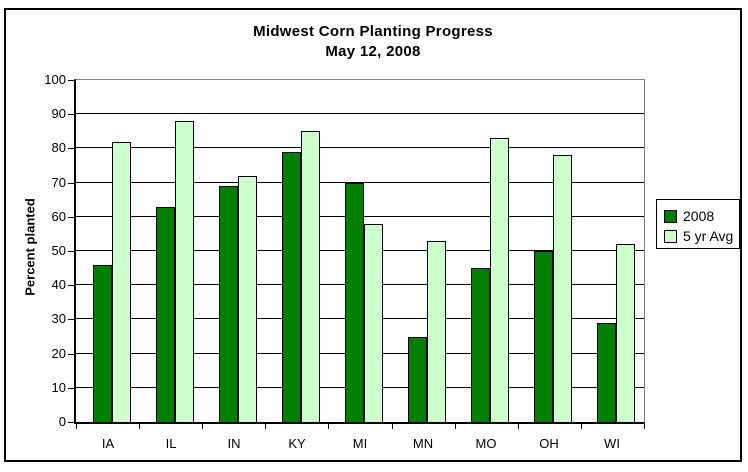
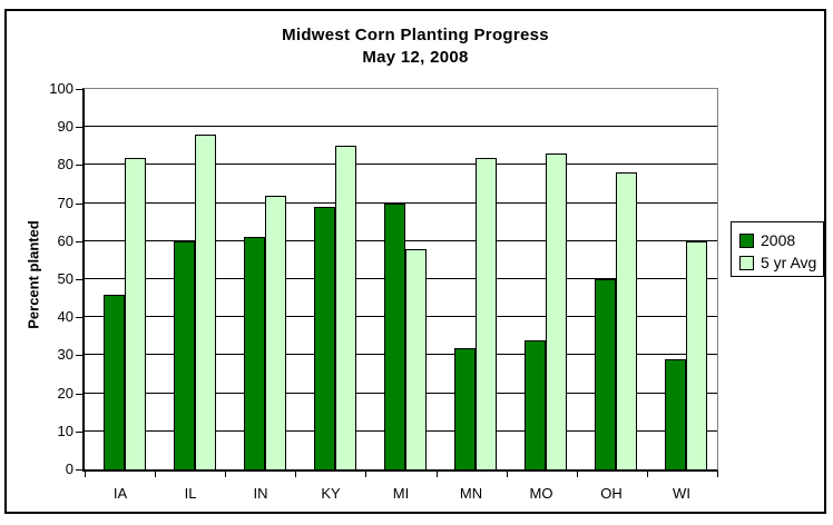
2008/IL: 63 -> 60
2008/IN: 69 -> 61
2008/KY: 79 -> 69
2008/MN: 25 -> 32
5 yr Avg/MN: 53 -> 82
2008/MO: 45 -> 34
5 yr Avg/WI: 52 -> 60
